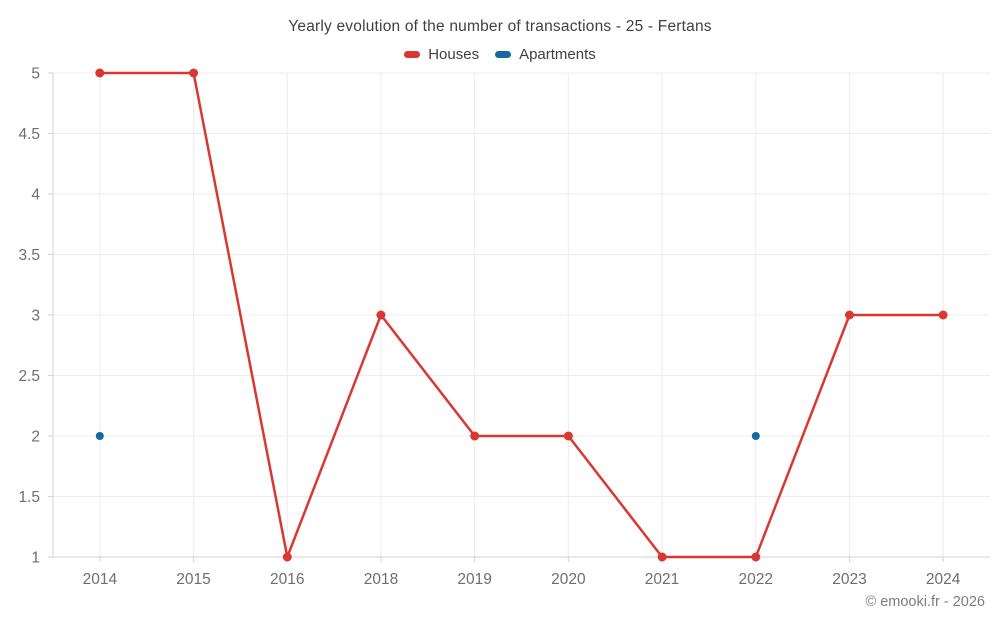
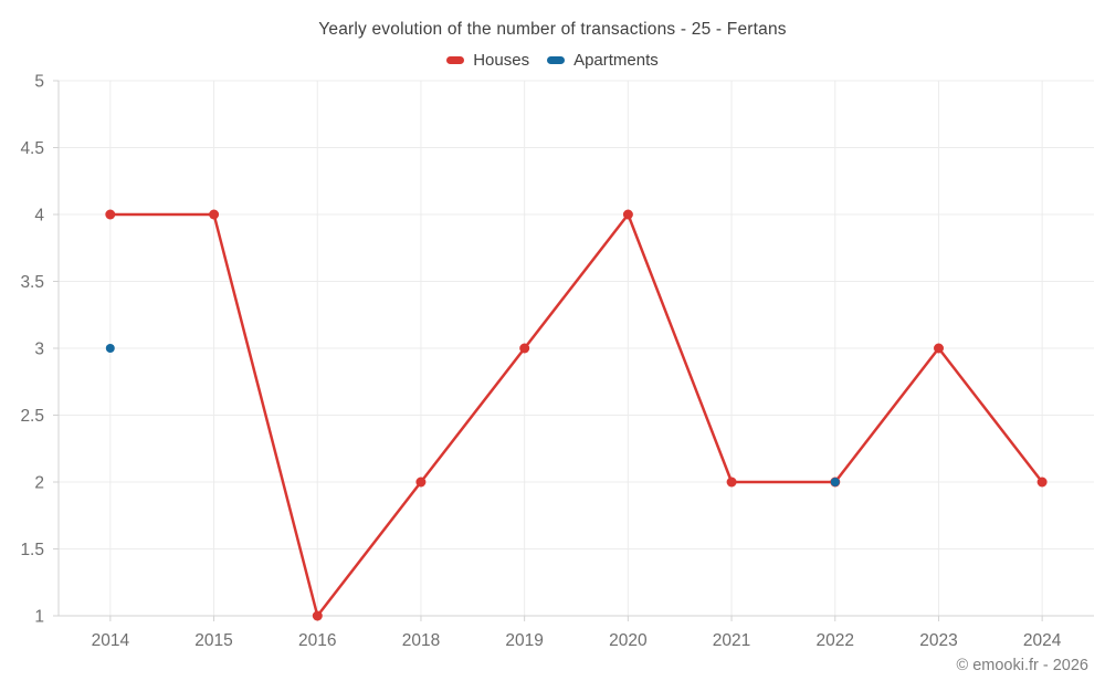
Houses/2014: 5 -> 4
Apartments/2014: 2 -> 3
Houses/2015: 5 -> 4
Houses/2018: 3 -> 2
Houses/2019: 2 -> 3
Houses/2020: 2 -> 4
Houses/2021: 1 -> 2
Houses/2022: 1 -> 2
Houses/2024: 3 -> 2
